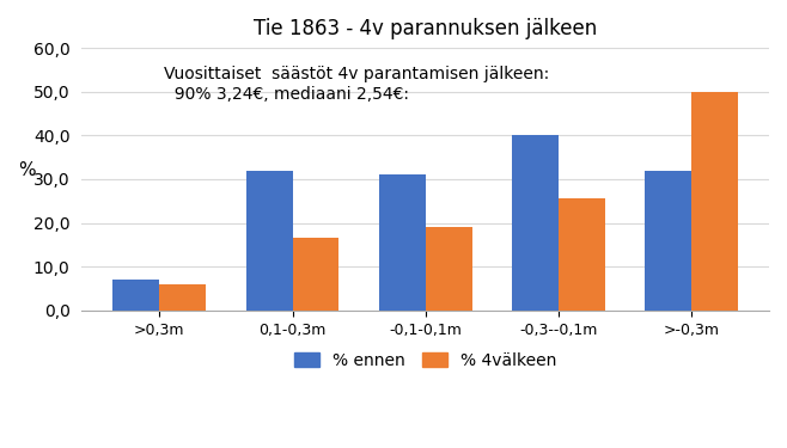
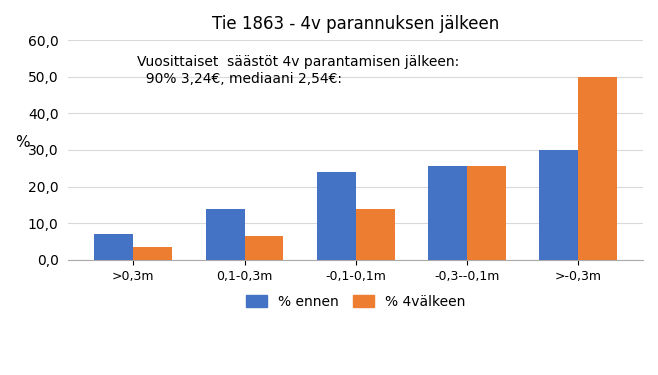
% 4välkeen/>0,3m: 6,0 -> 3,5
% ennen/0,1-0,3m: 32,0 -> 14,0
% 4välkeen/0,1-0,3m: 16,5 -> 6,5
% ennen/-0,1-0,1m: 31,0 -> 24,0
% 4välkeen/-0,1-0,1m: 19,0 -> 14,0
% ennen/-0,3--0,1m: 40,0 -> 25,5
% ennen/>-0,3m: 32,0 -> 30,0
